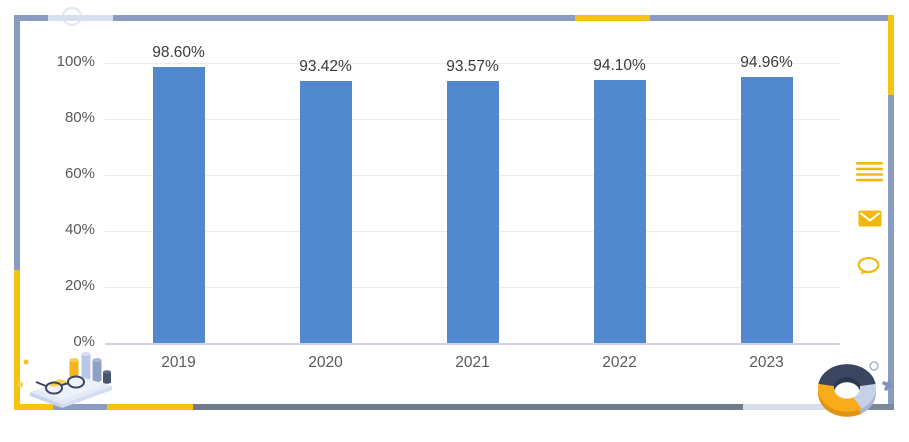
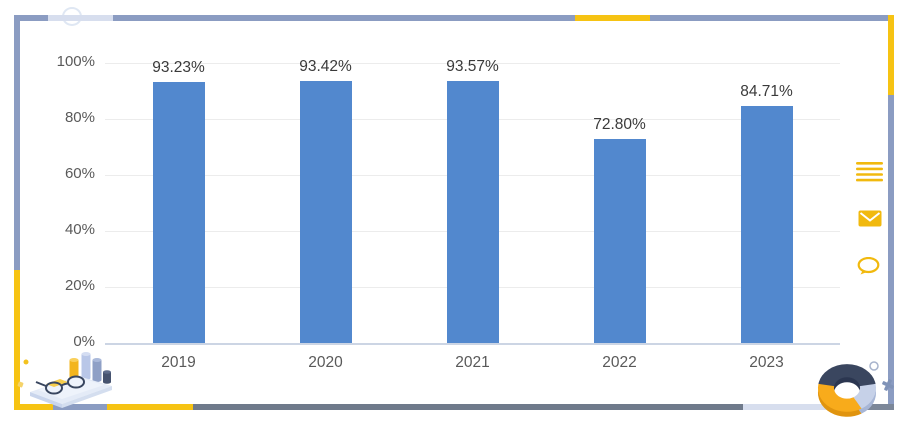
2019: 98.60% -> 93.23%
2022: 94.10% -> 72.80%
2023: 94.96% -> 84.71%
